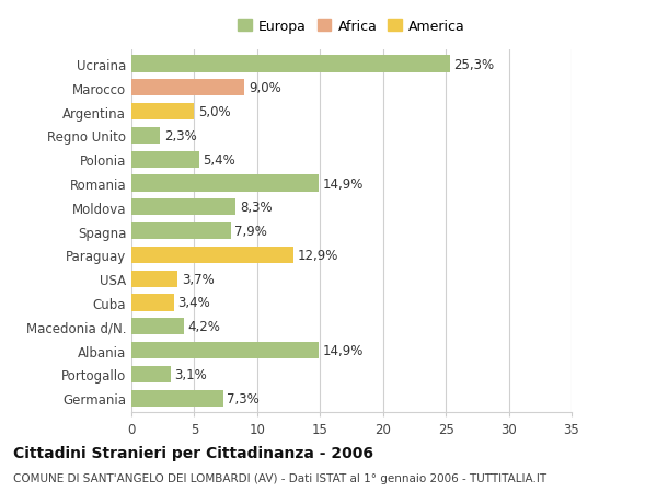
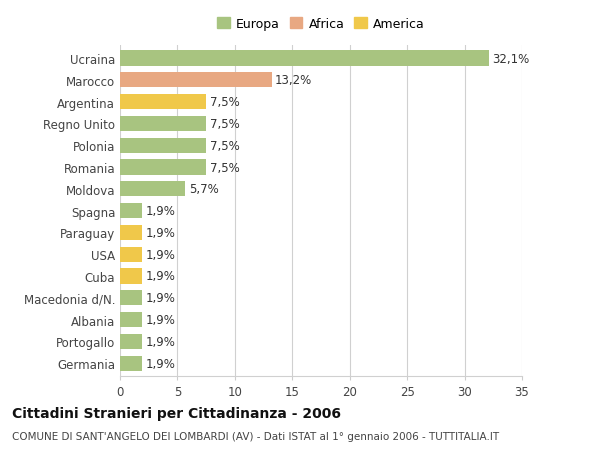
Ucraina: 25,3% -> 32,1%
Marocco: 9,0% -> 13,2%
Argentina: 5,0% -> 7,5%
Regno Unito: 2,3% -> 7,5%
Polonia: 5,4% -> 7,5%
Romania: 14,9% -> 7,5%
Moldova: 8,3% -> 5,7%
Spagna: 7,9% -> 1,9%
Paraguay: 12,9% -> 1,9%
USA: 3,7% -> 1,9%
Cuba: 3,4% -> 1,9%
Macedonia d/N.: 4,2% -> 1,9%
Albania: 14,9% -> 1,9%
Portogallo: 3,1% -> 1,9%
Germania: 7,3% -> 1,9%
